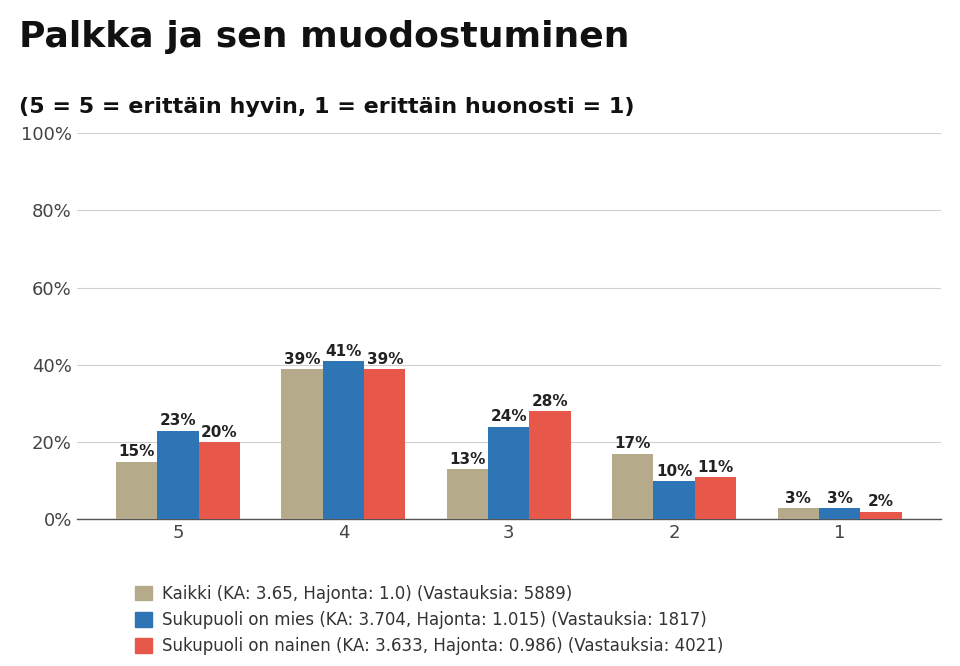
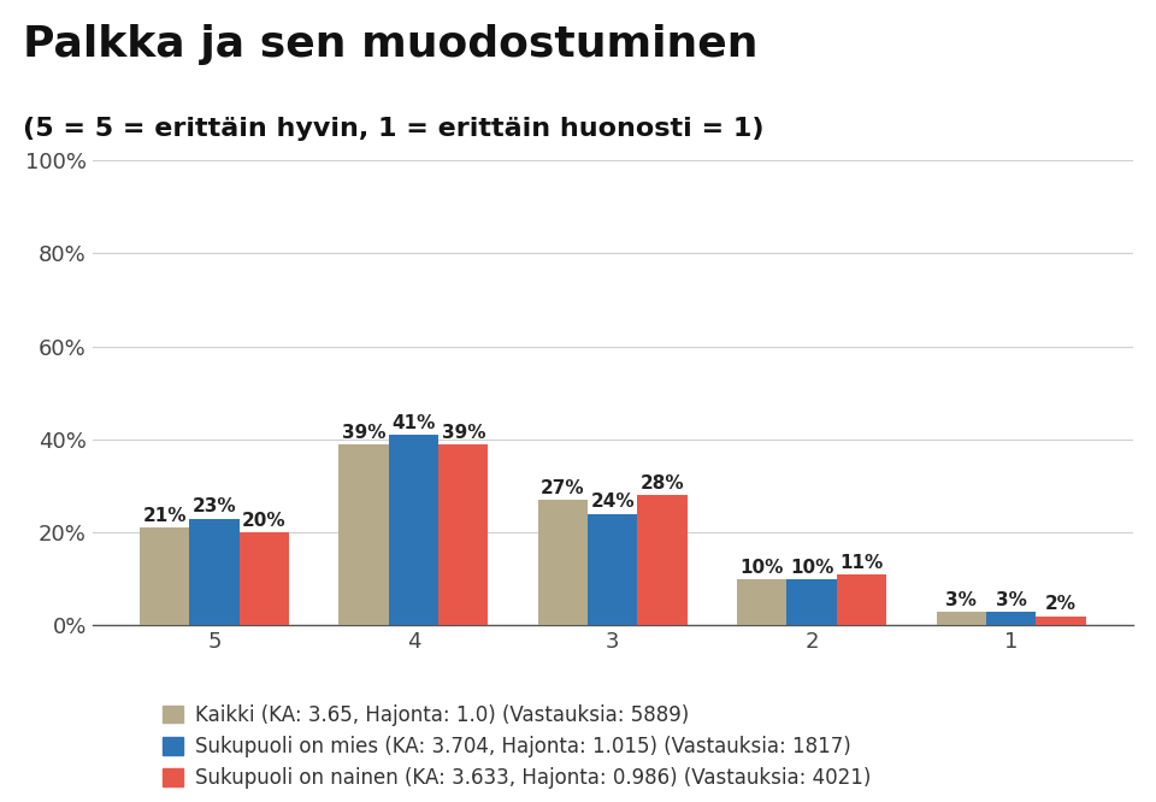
Kaikki (KA: 3.65, Hajonta: 1.0) (Vastauksia: 5889)/5: 15% -> 21%
Kaikki (KA: 3.65, Hajonta: 1.0) (Vastauksia: 5889)/3: 13% -> 27%
Kaikki (KA: 3.65, Hajonta: 1.0) (Vastauksia: 5889)/2: 17% -> 10%
